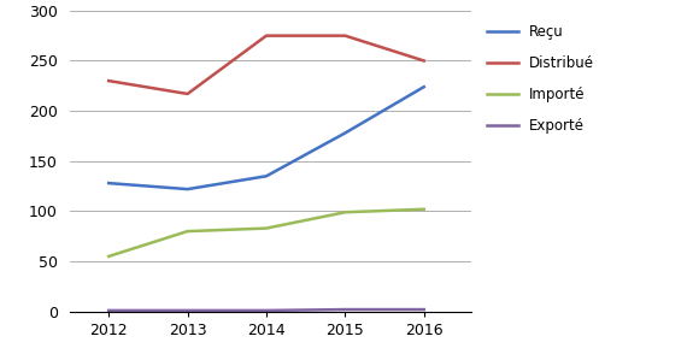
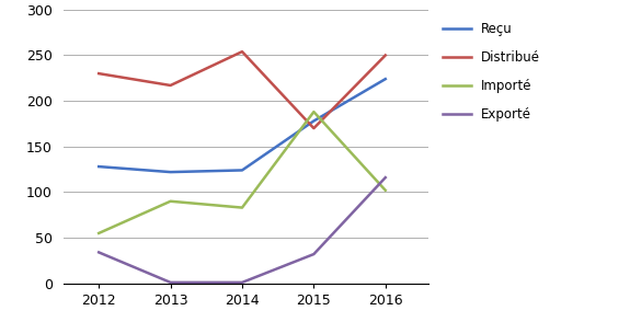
Exporté/2012: 1 -> 34
Importé/2013: 80 -> 90
Reçu/2014: 135 -> 124
Distribué/2014: 275 -> 254
Distribué/2015: 275 -> 170
Importé/2015: 99 -> 188
Exporté/2015: 2 -> 32
Exporté/2016: 2 -> 116
